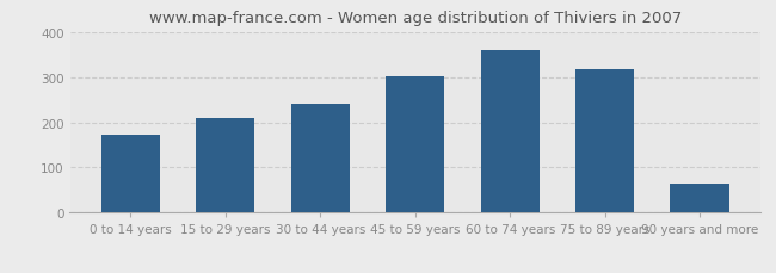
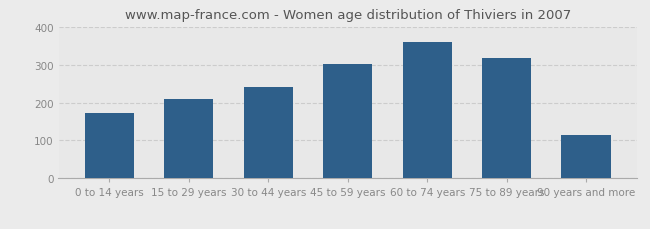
90 years and more: 65 -> 115
